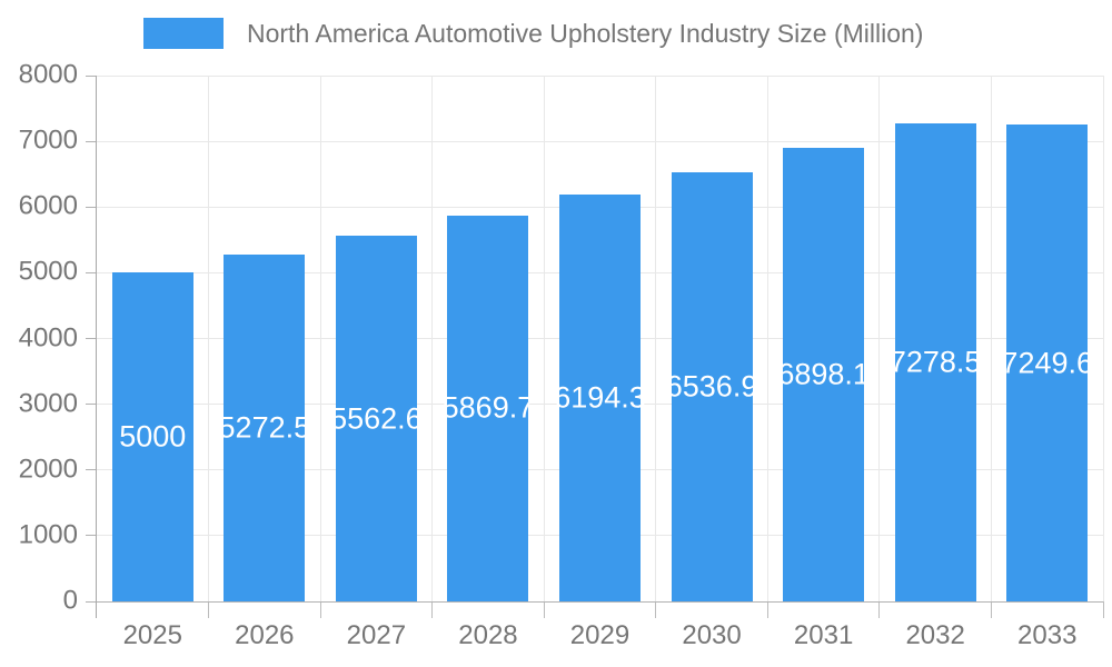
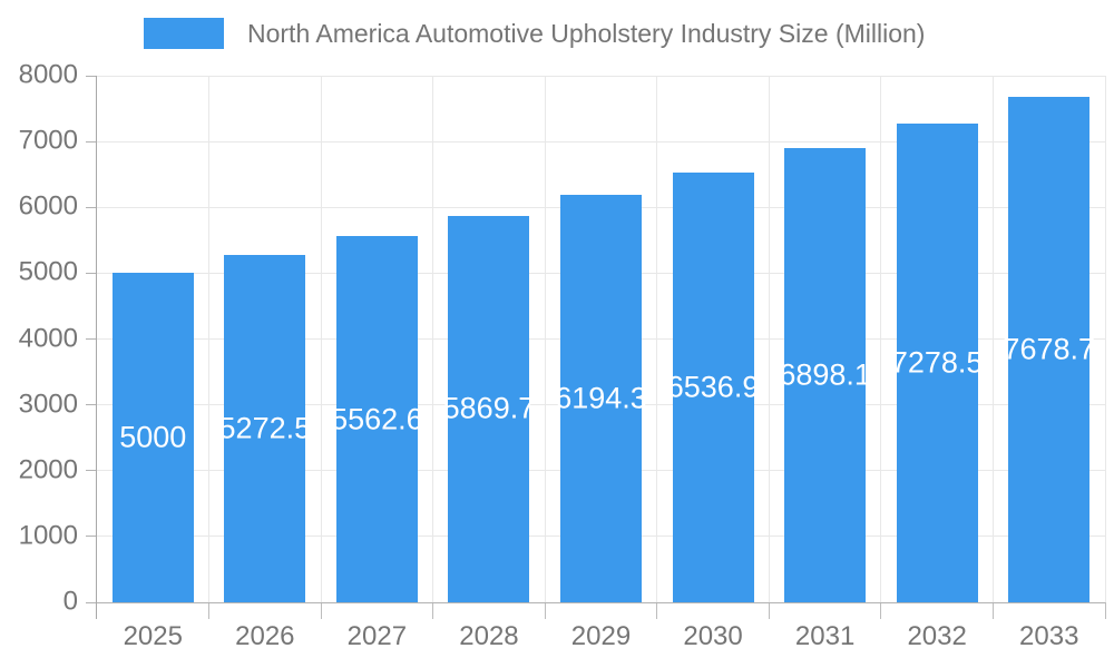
2033: 7249.6 -> 7678.7
